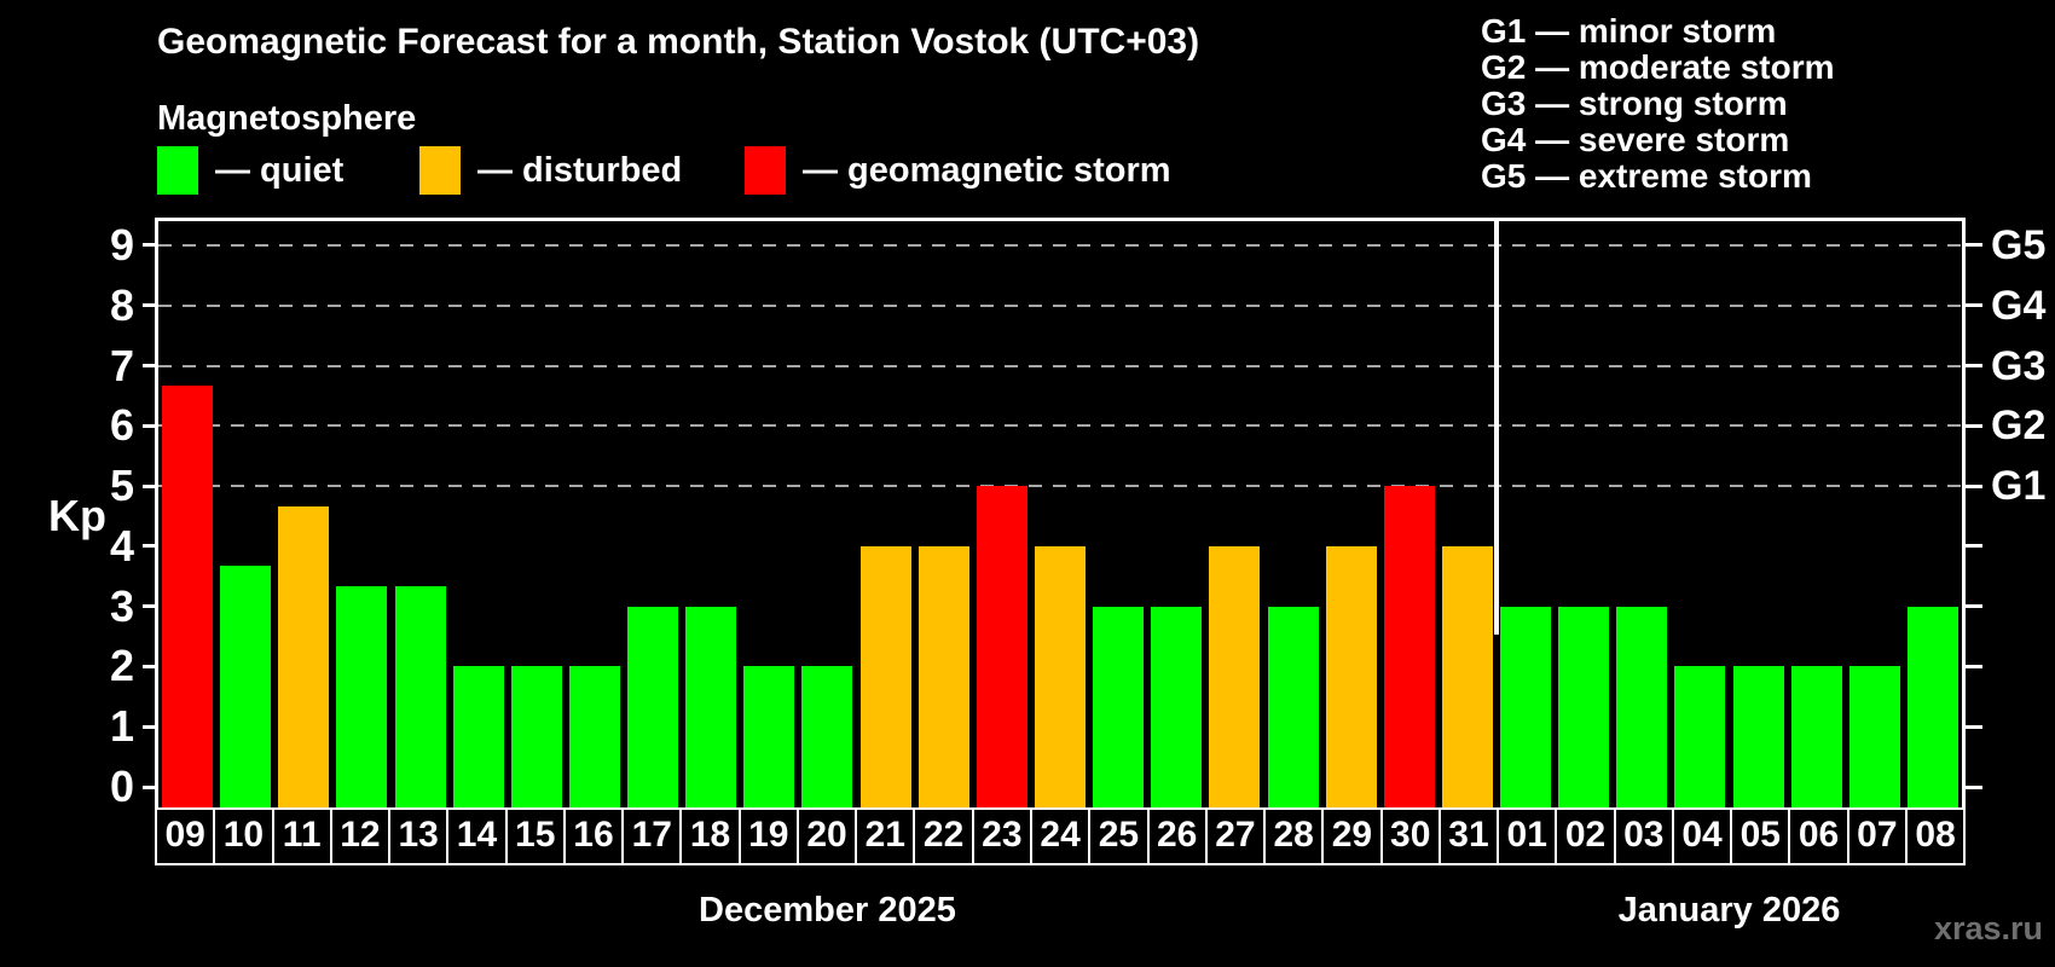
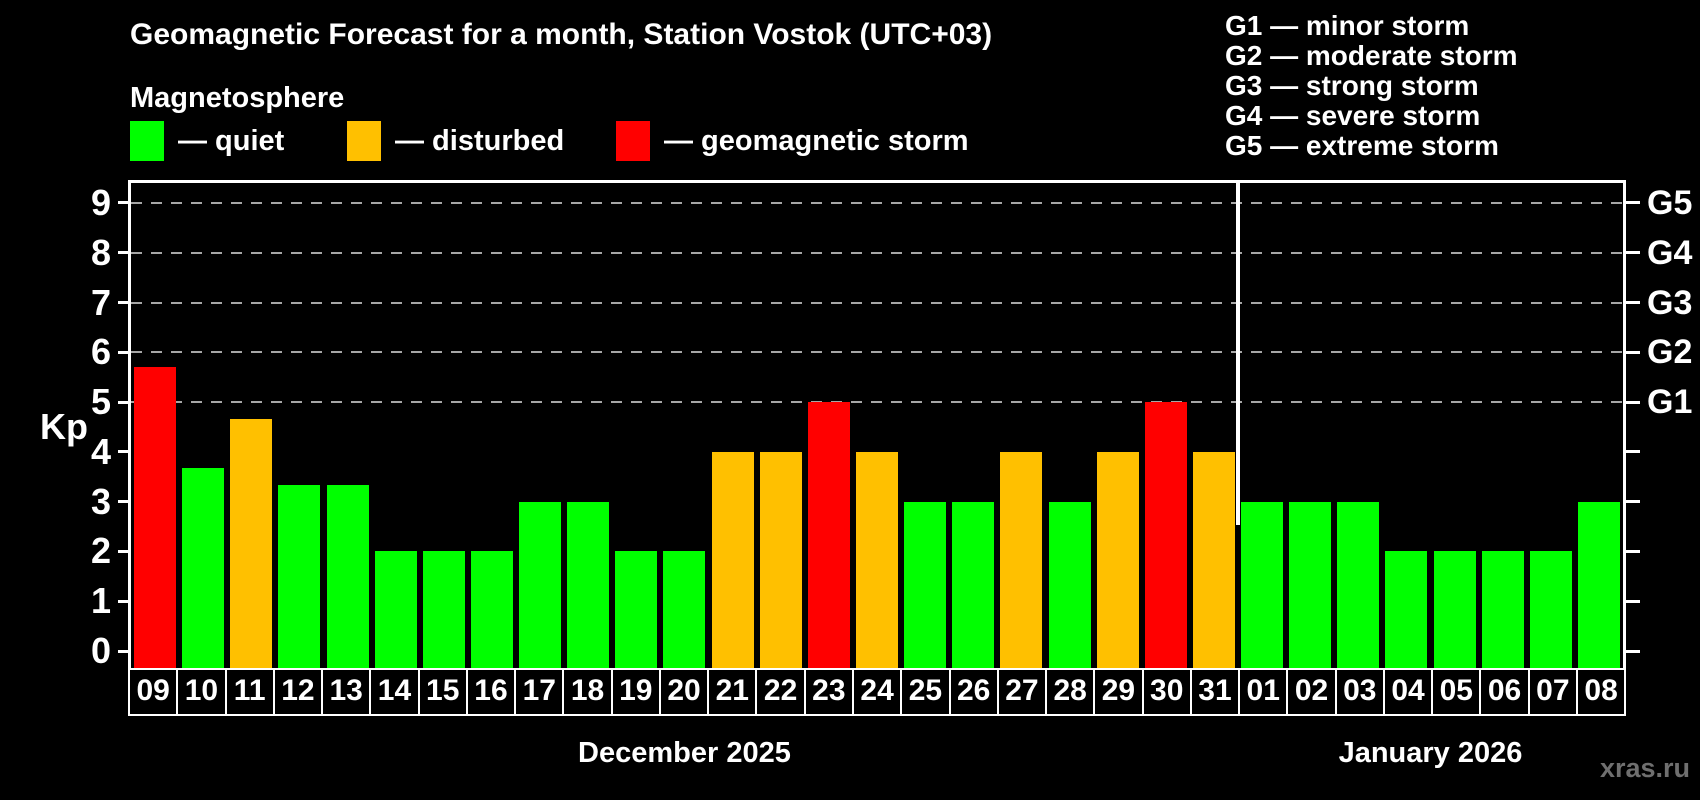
09: 6.7 -> 5.7
